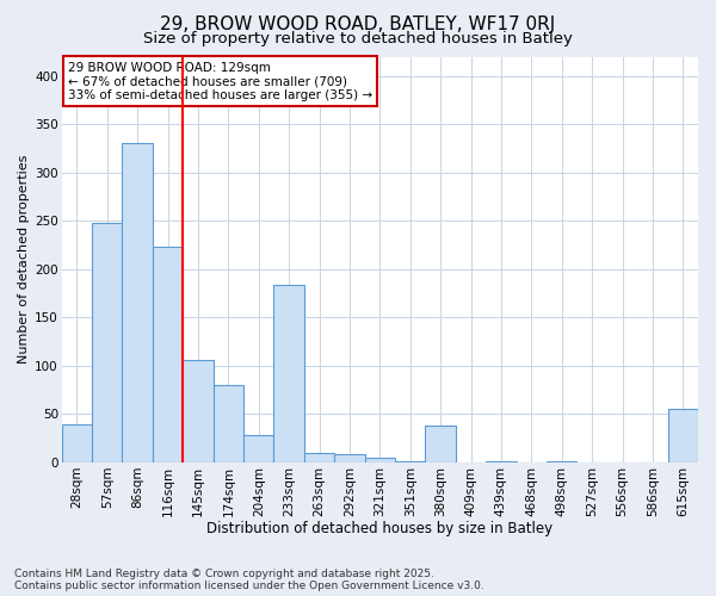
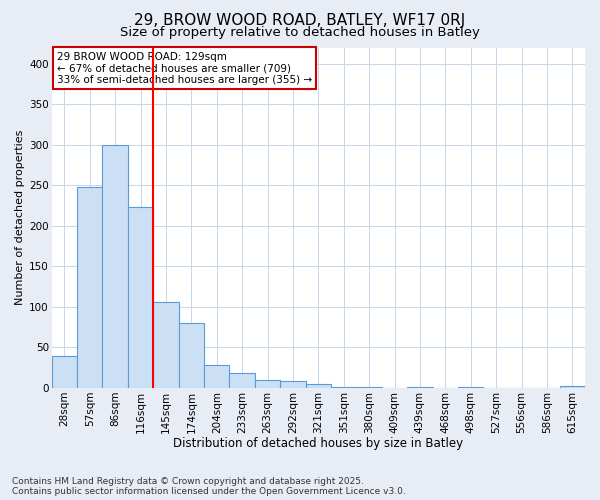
86sqm: 330 -> 300
233sqm: 184 -> 18
380sqm: 38 -> 1
615sqm: 56 -> 2
